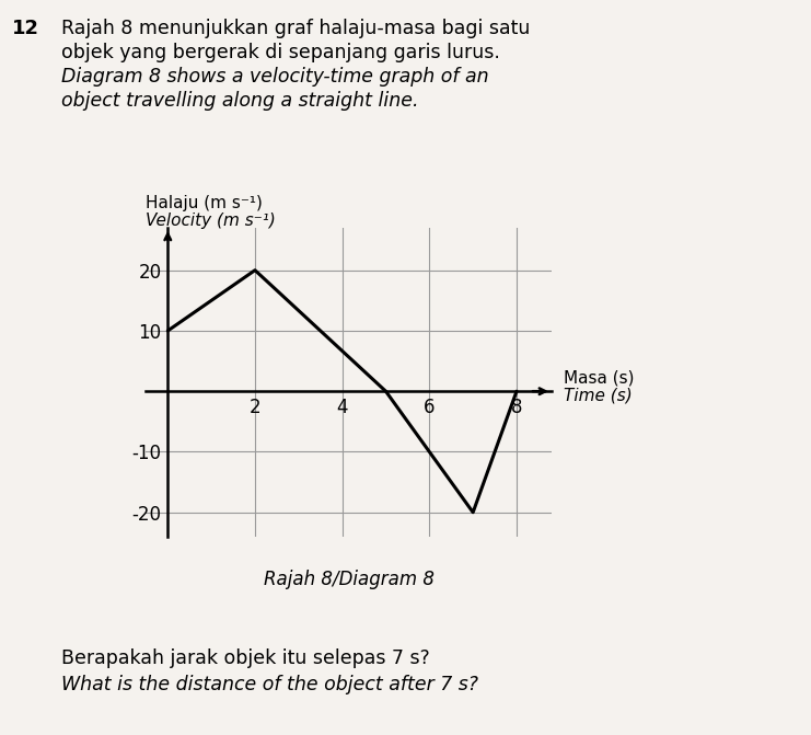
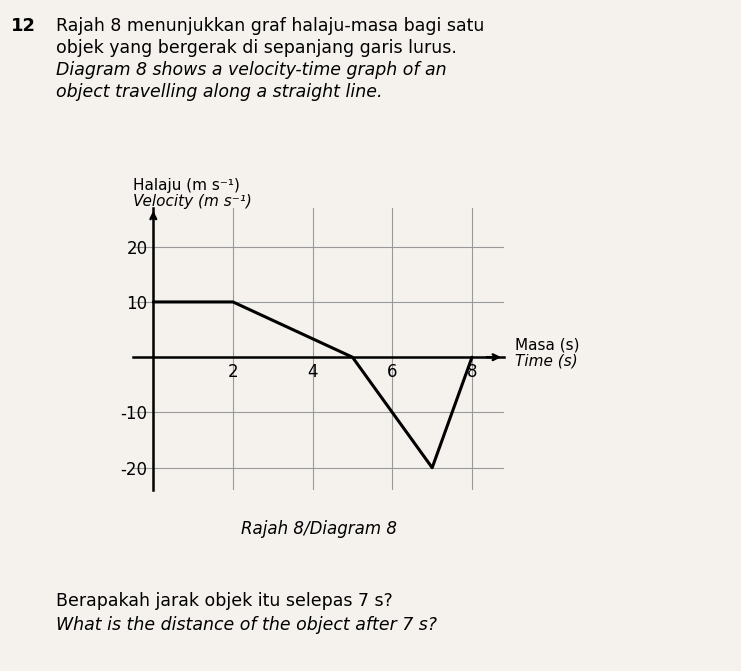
2: 20 -> 10
